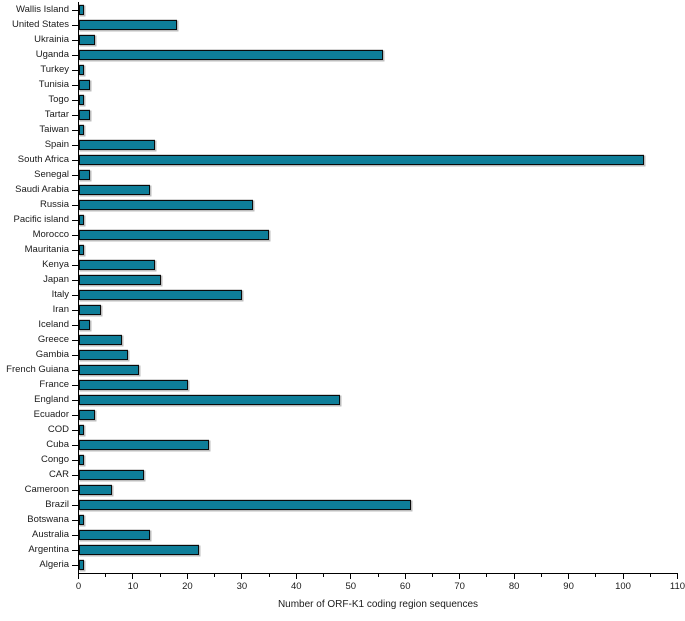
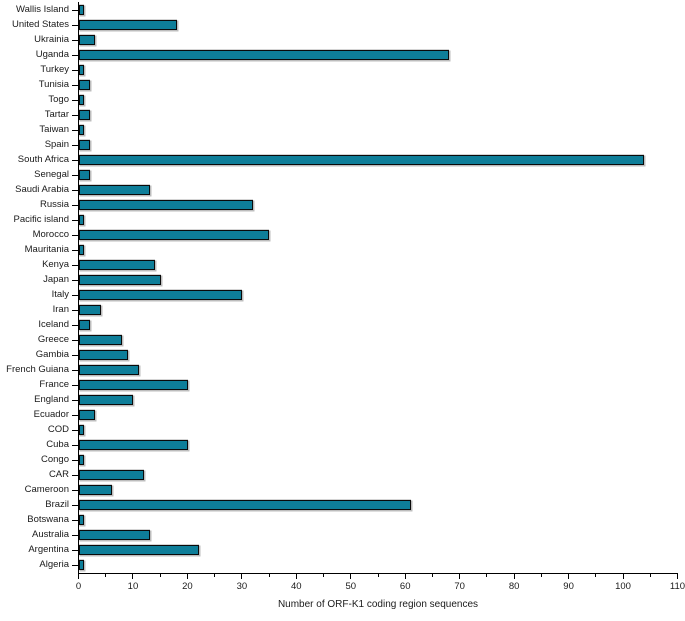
Uganda: 56 -> 68
Spain: 14 -> 2
England: 48 -> 10
Cuba: 24 -> 20
